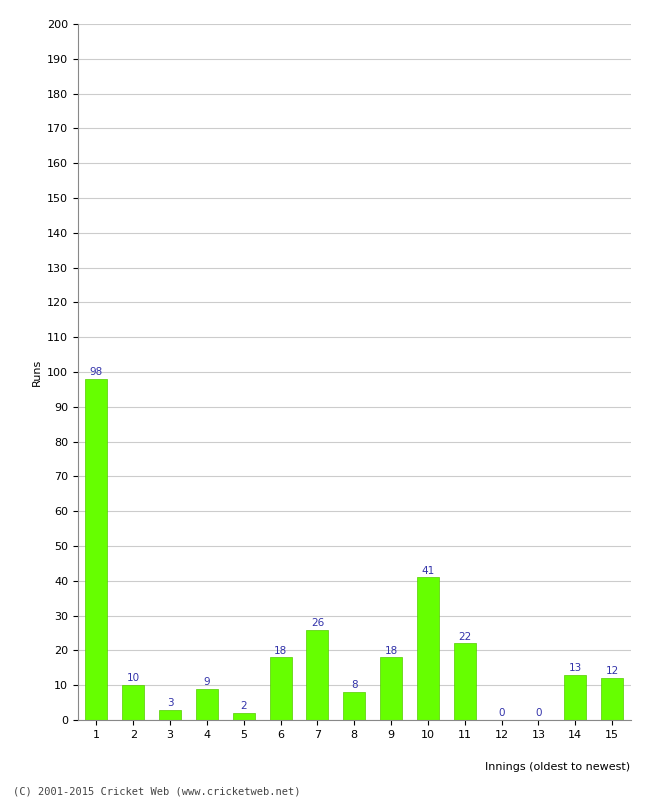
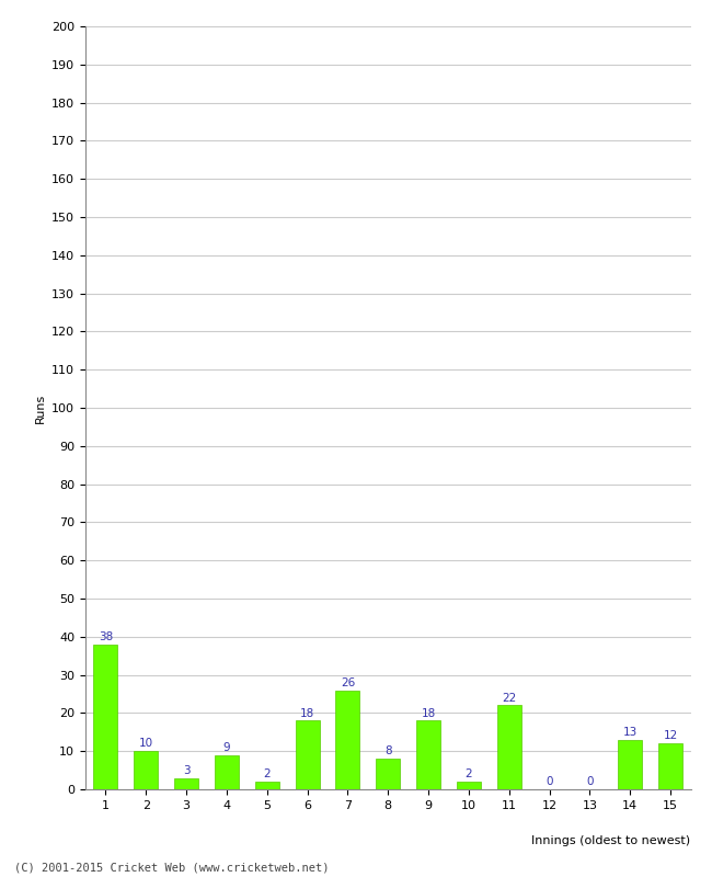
1: 98 -> 38
10: 41 -> 2
